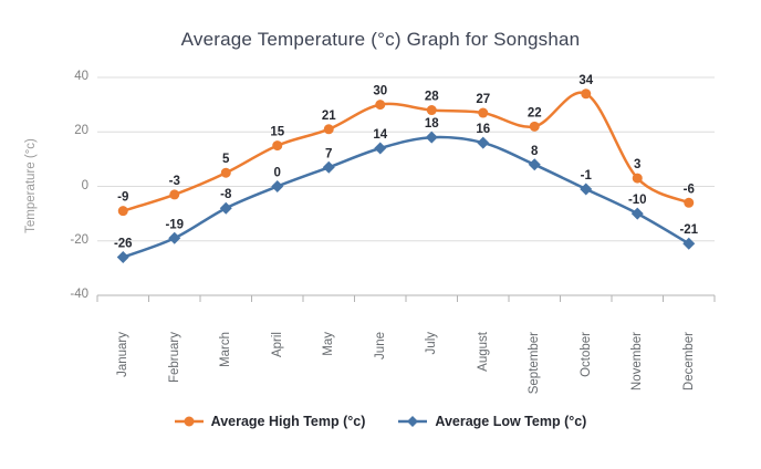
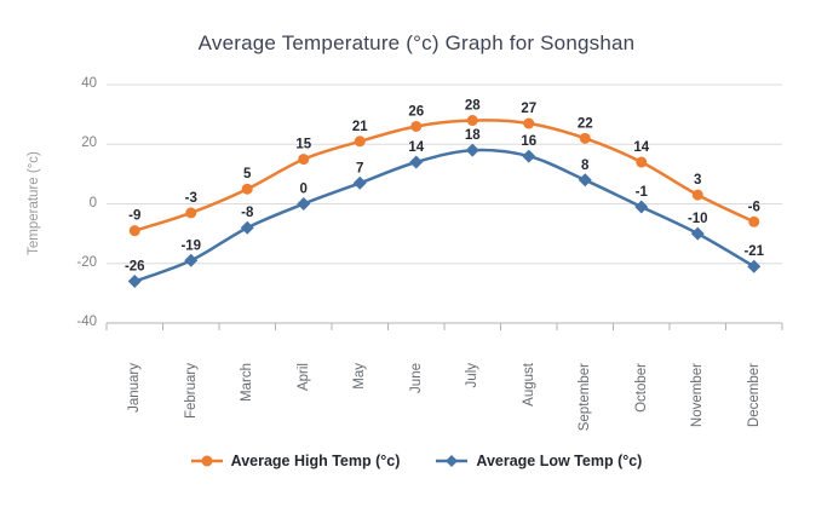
Average High Temp (°c)/June: 30 -> 26
Average High Temp (°c)/October: 34 -> 14
